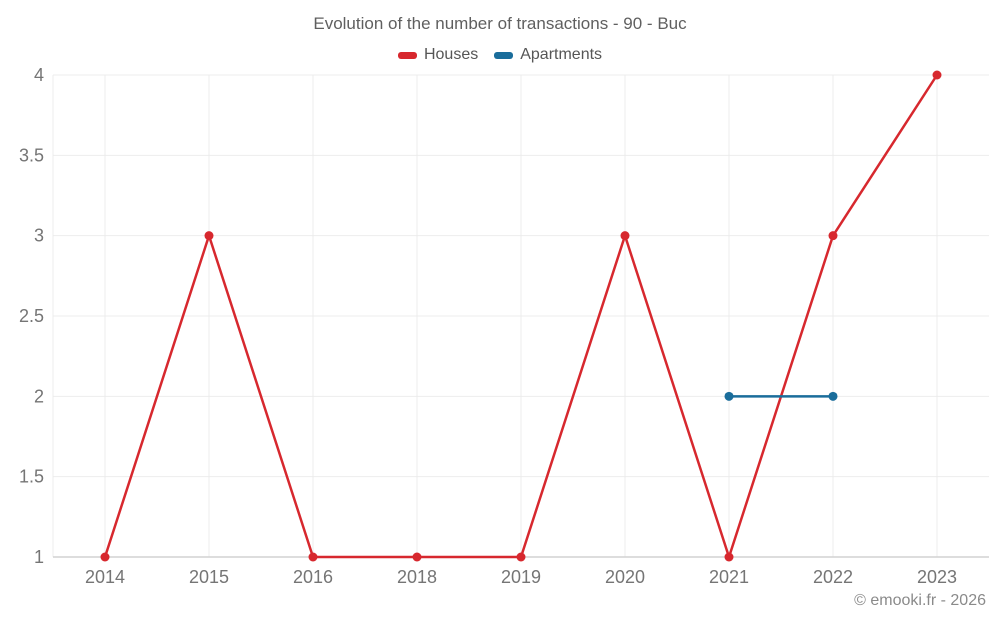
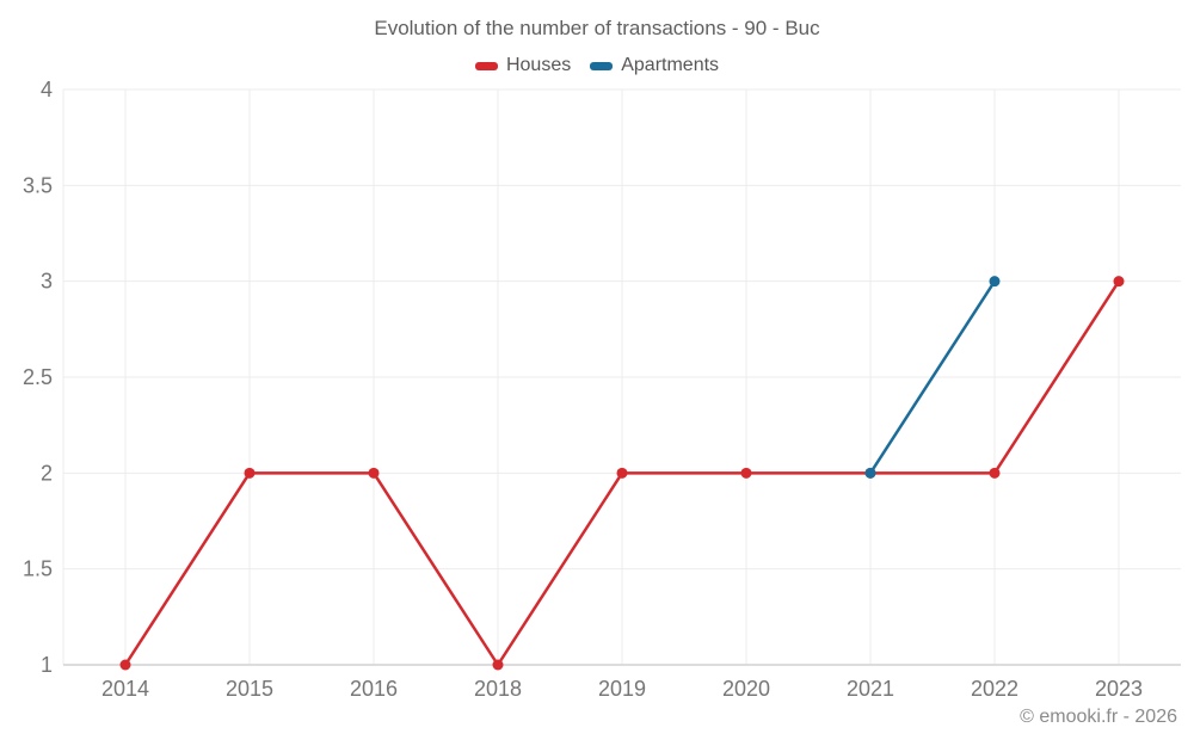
Houses/2015: 3 -> 2
Houses/2016: 1 -> 2
Houses/2019: 1 -> 2
Houses/2020: 3 -> 2
Houses/2021: 1 -> 2
Houses/2022: 3 -> 2
Apartments/2022: 2 -> 3
Houses/2023: 4 -> 3
